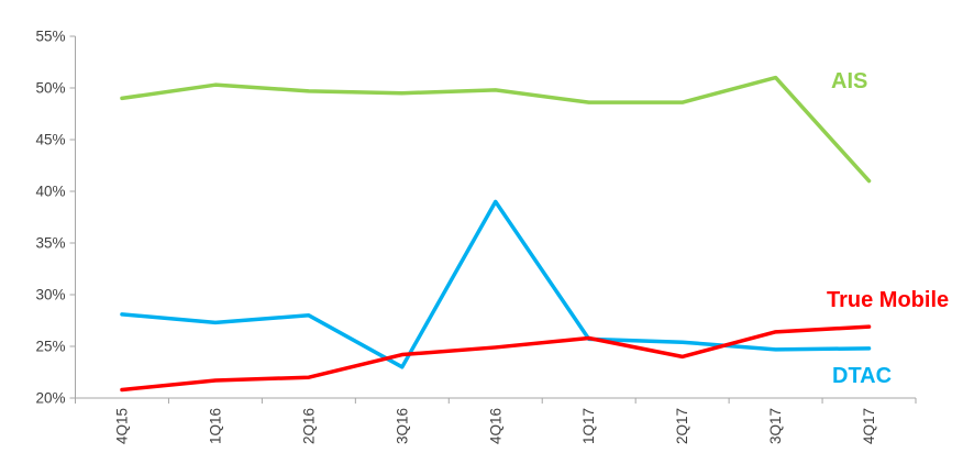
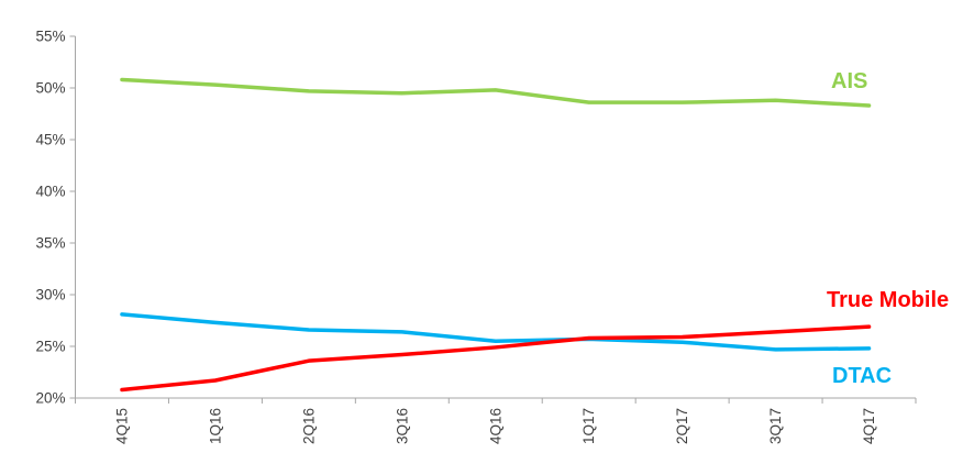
AIS/4Q15: 49% -> 51%
DTAC/2Q16: 28% -> 27%
True Mobile/2Q16: 22% -> 24%
DTAC/3Q16: 23% -> 26%
DTAC/4Q16: 39% -> 26%
True Mobile/2Q17: 24% -> 26%
AIS/3Q17: 51% -> 49%
AIS/4Q17: 41% -> 48%
